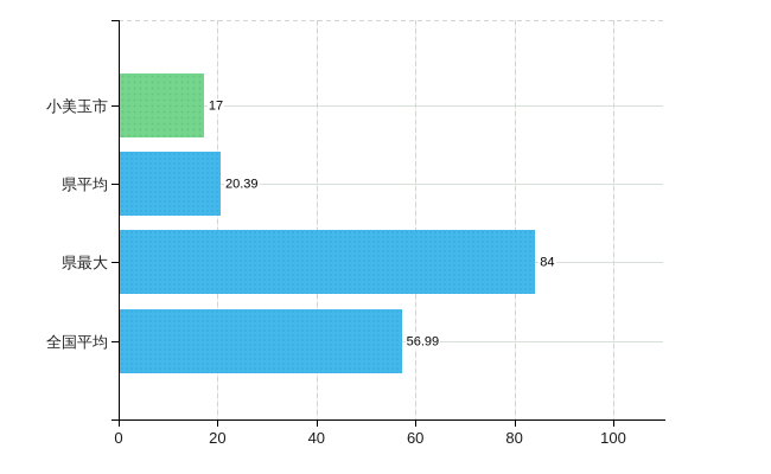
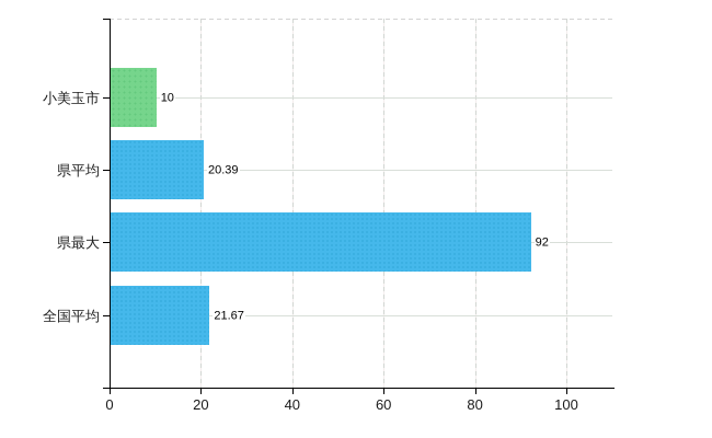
小美玉市: 17 -> 10
県最大: 84 -> 92
全国平均: 56.99 -> 21.67
